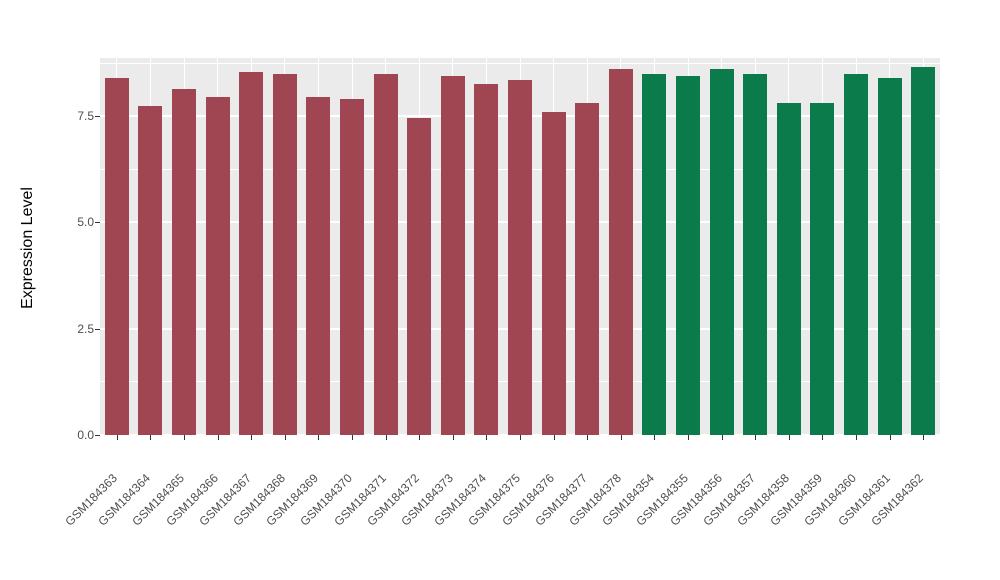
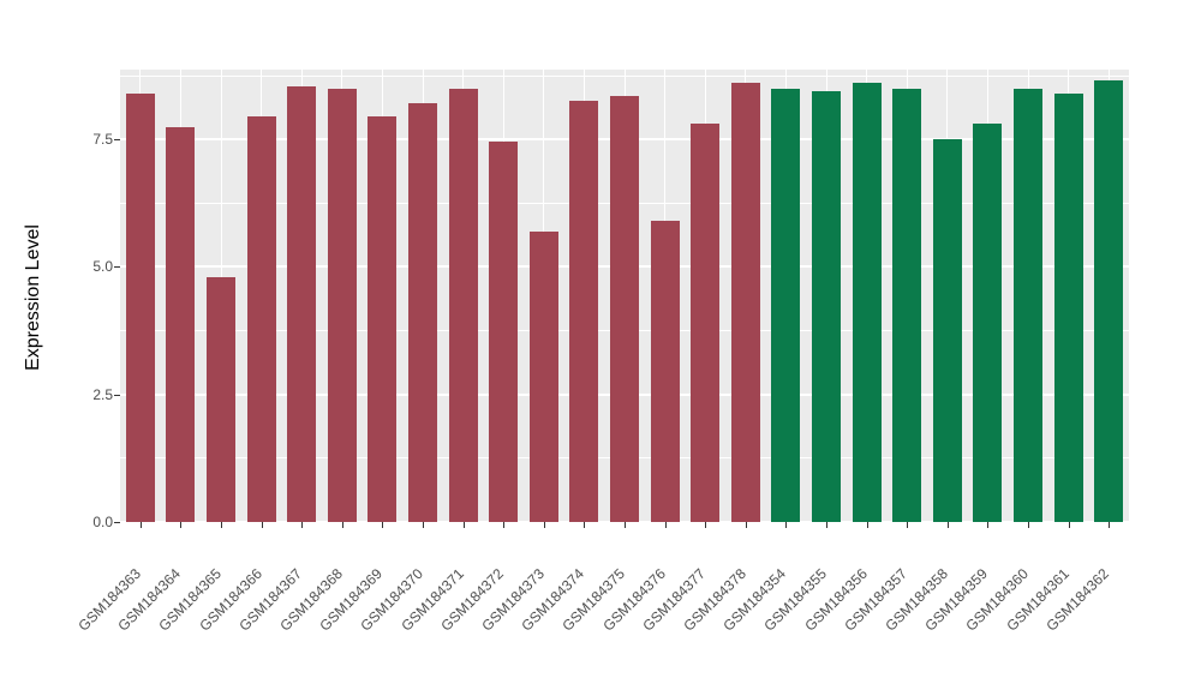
GSM184365: 8.2 -> 4.8
GSM184370: 7.9 -> 8.2
GSM184373: 8.4 -> 5.7
GSM184376: 7.6 -> 5.9
GSM184358: 7.8 -> 7.5
